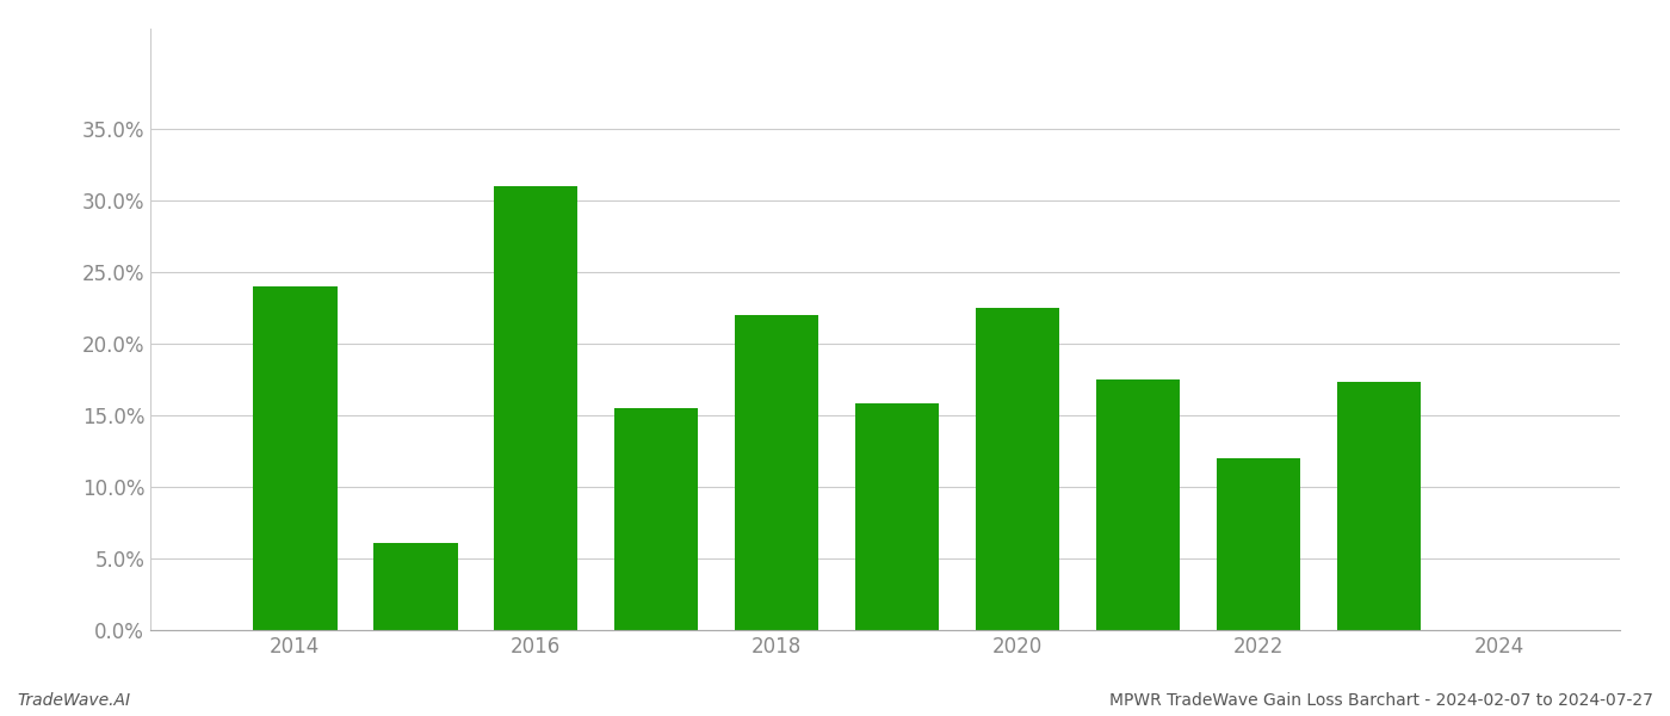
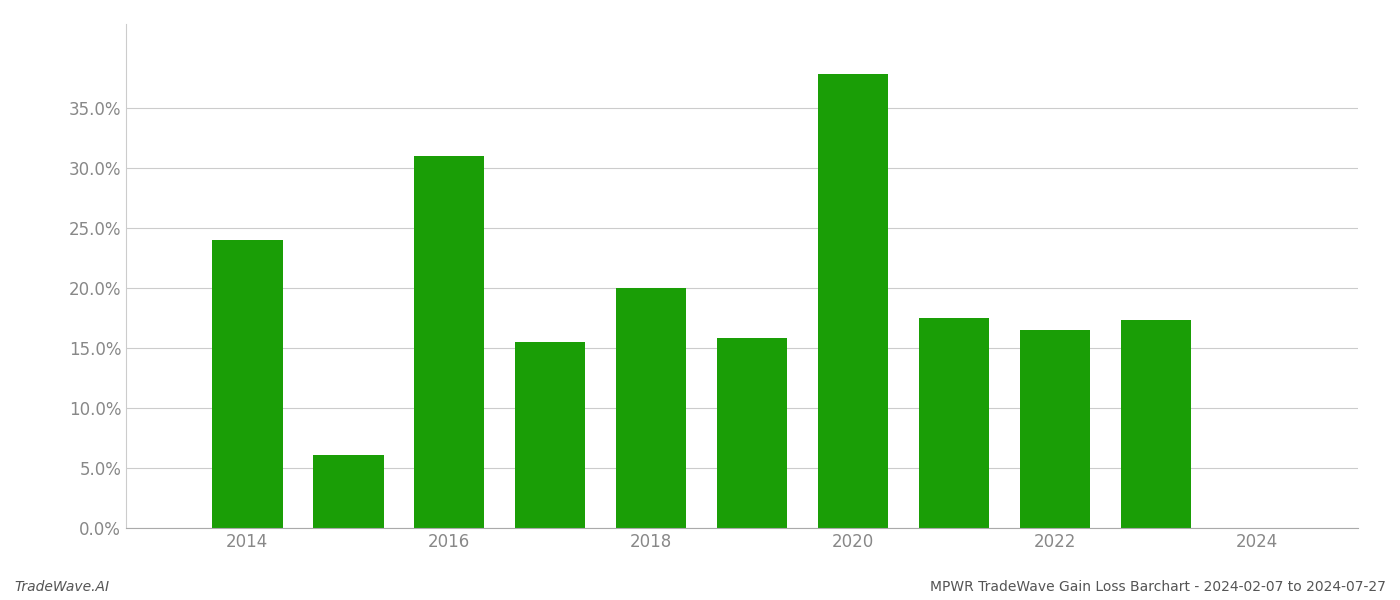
2018: 22.0% -> 20.0%
2020: 22.5% -> 37.8%
2022: 12.0% -> 16.5%
